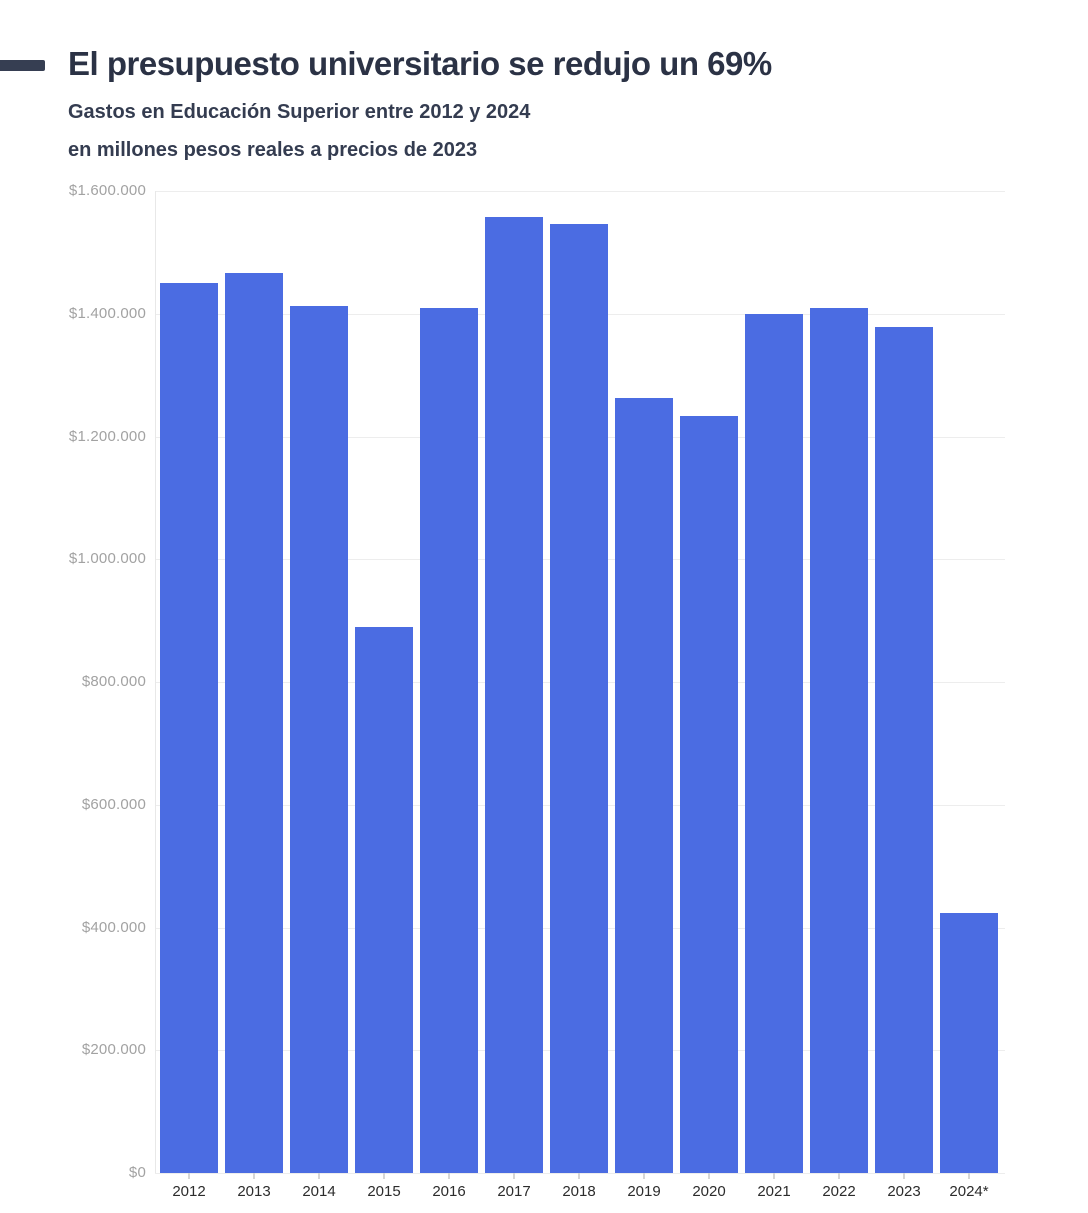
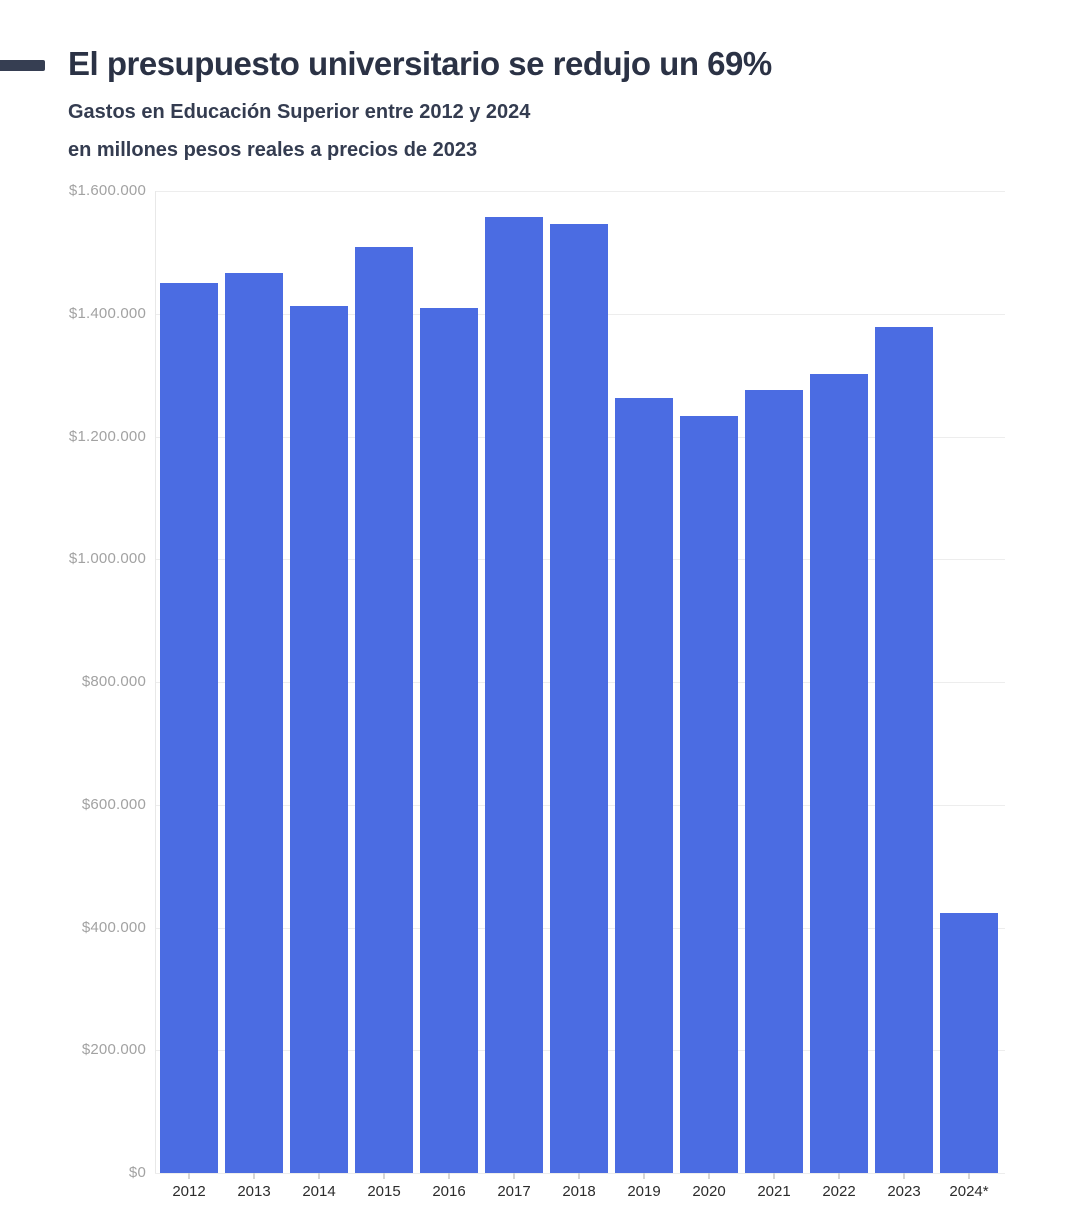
2015: $890000 -> $1510000
2021: $1400000 -> $1280000
2022: $1410000 -> $1300000
